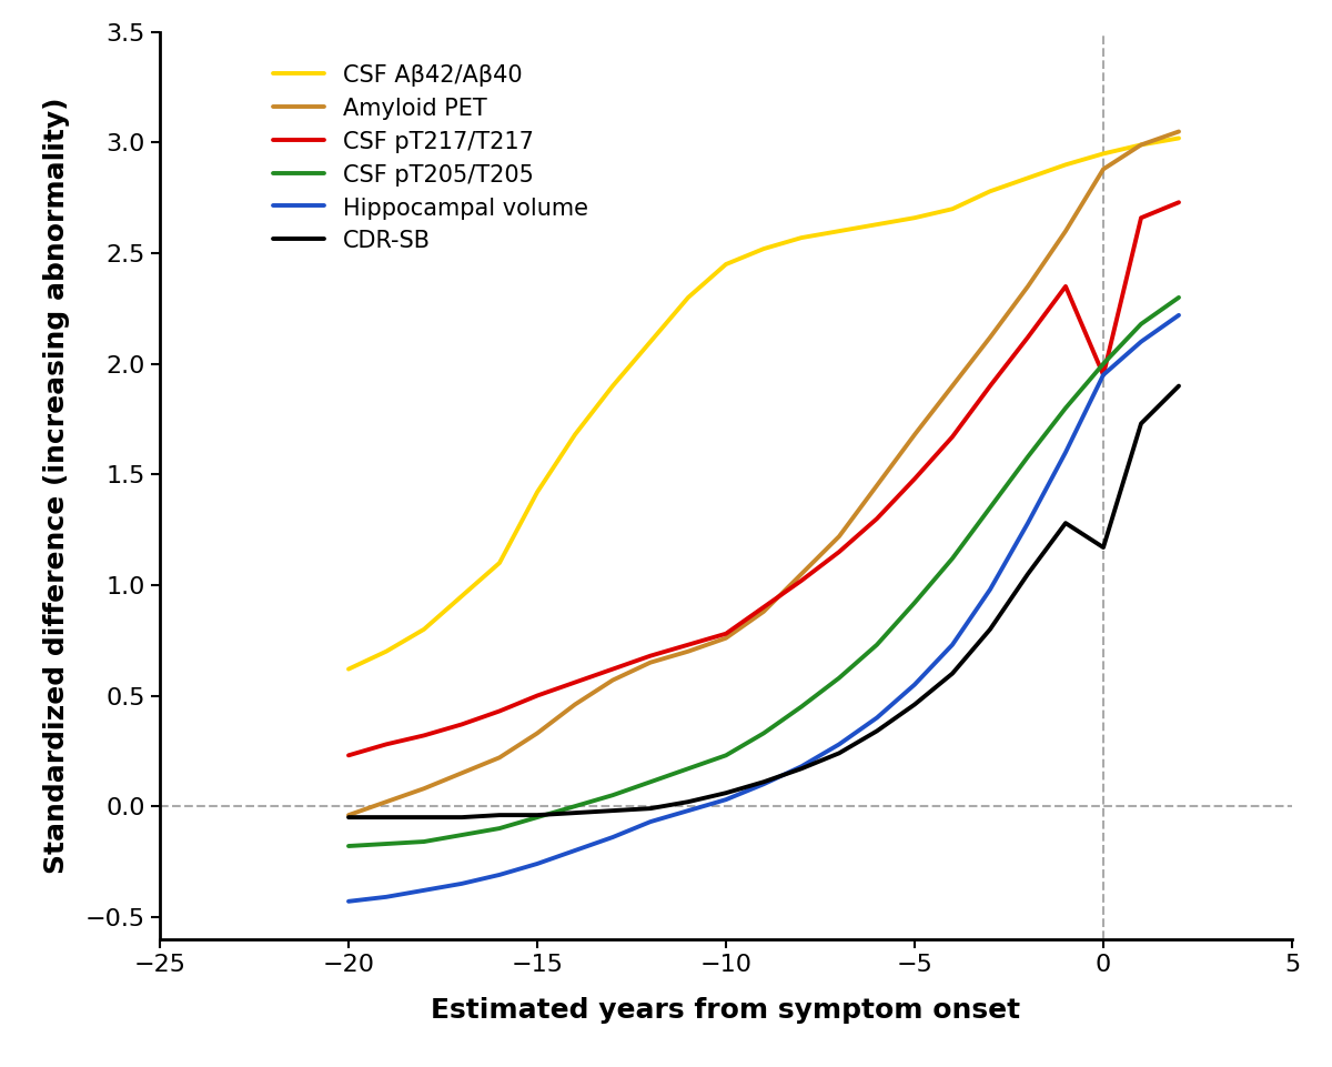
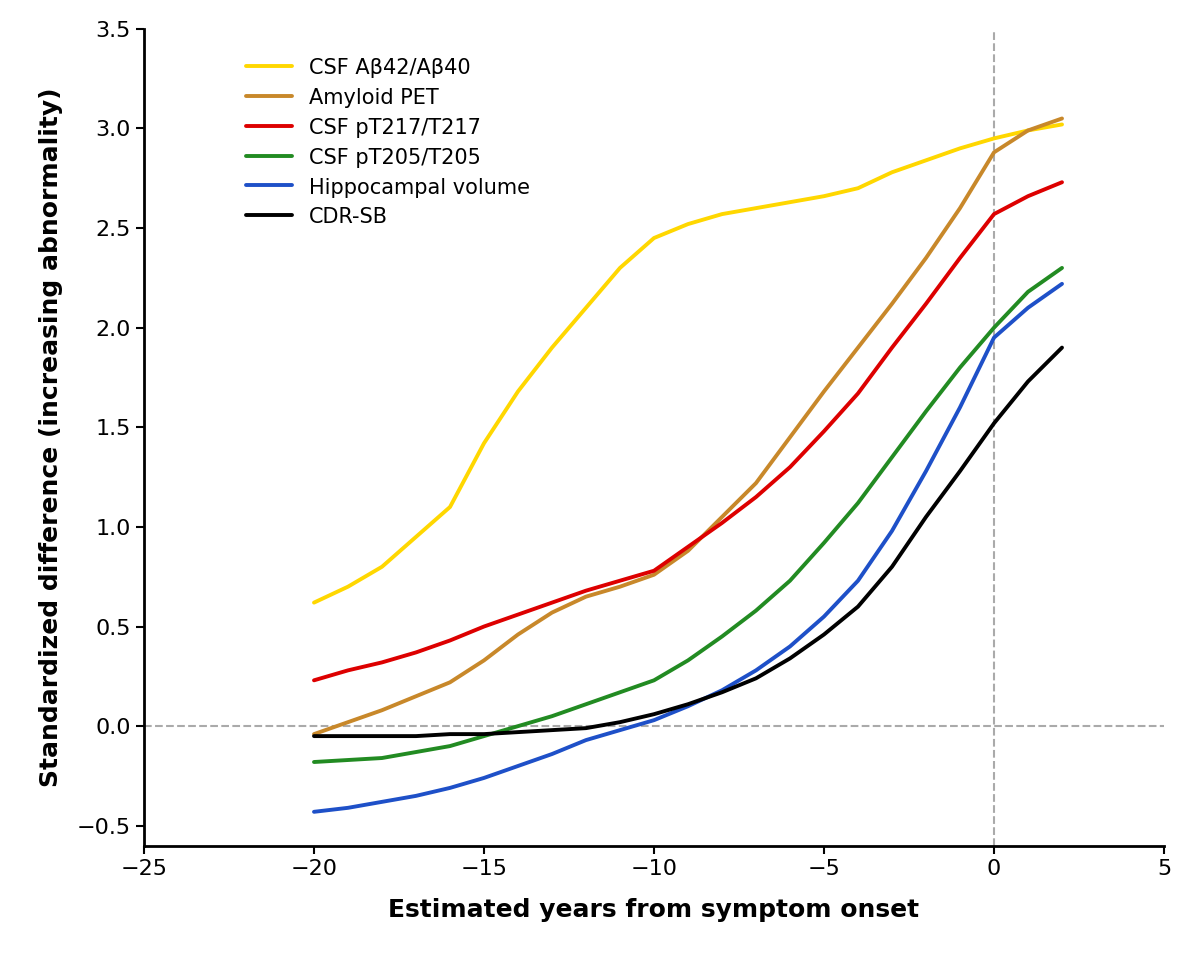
CSF pT217/T217/0: 1.95 -> 2.57
CDR-SB/0: 1.17 -> 1.52
